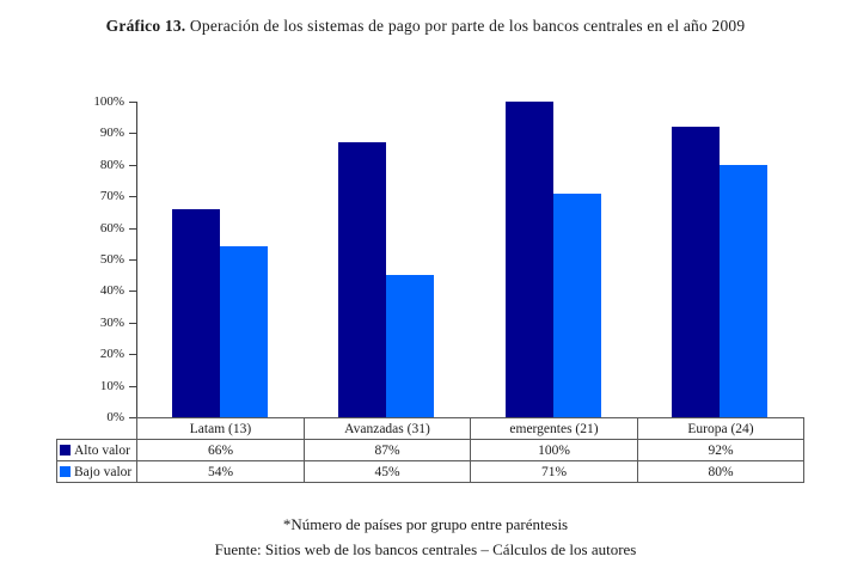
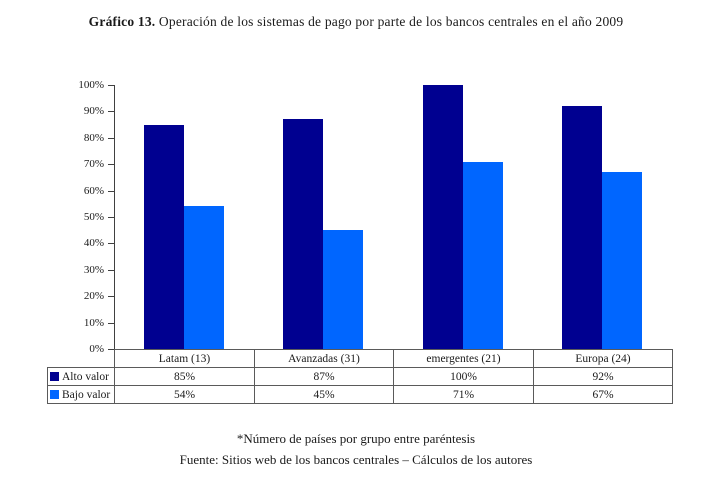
Alto valor/Latam (13): 66% -> 85%
Bajo valor/Europa (24): 80% -> 67%
